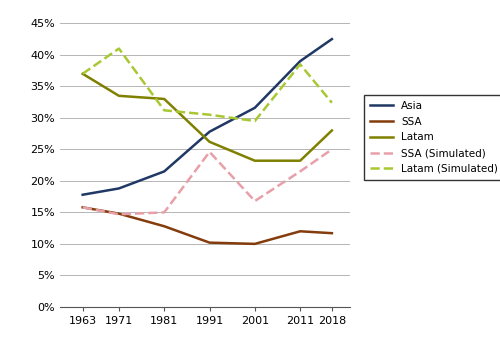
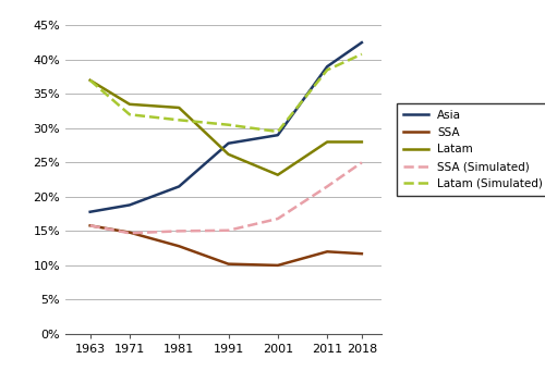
Latam (Simulated)/1971: 41.0% -> 32.0%
SSA (Simulated)/1991: 24.6% -> 15.1%
Asia/2001: 31.6% -> 29.0%
Latam/2011: 23.2% -> 28.0%
Latam (Simulated)/2018: 32.4% -> 40.8%
